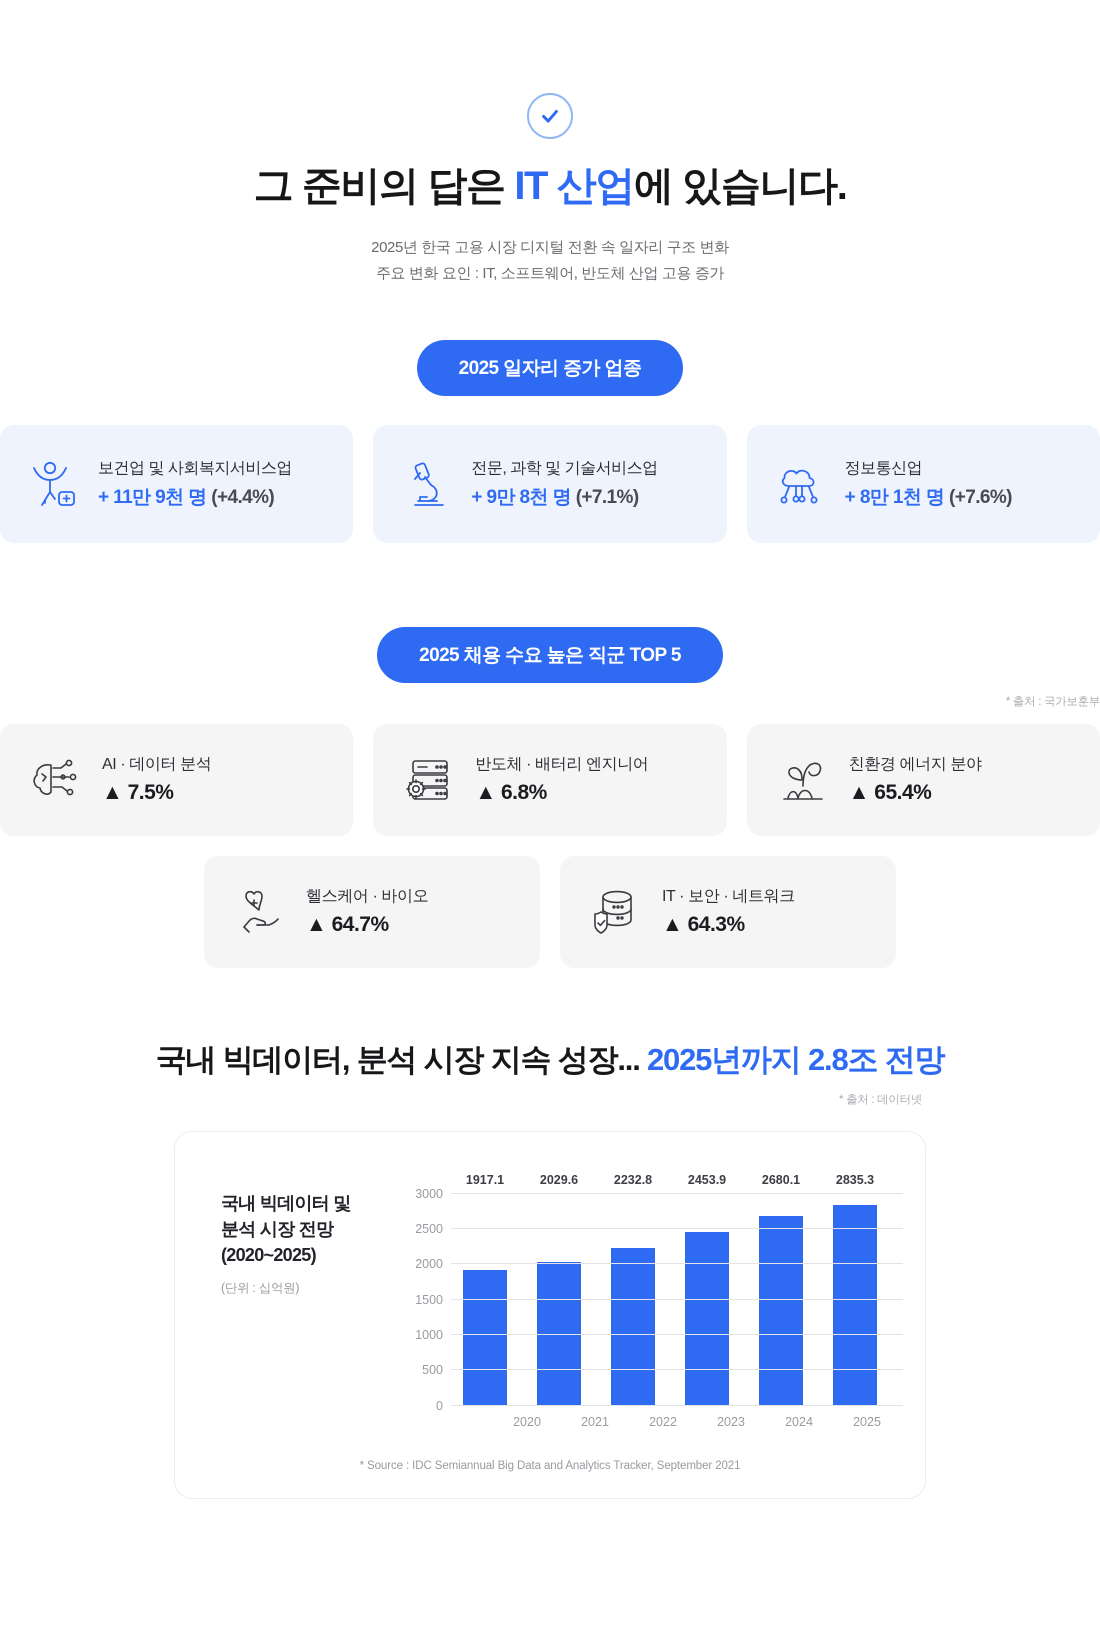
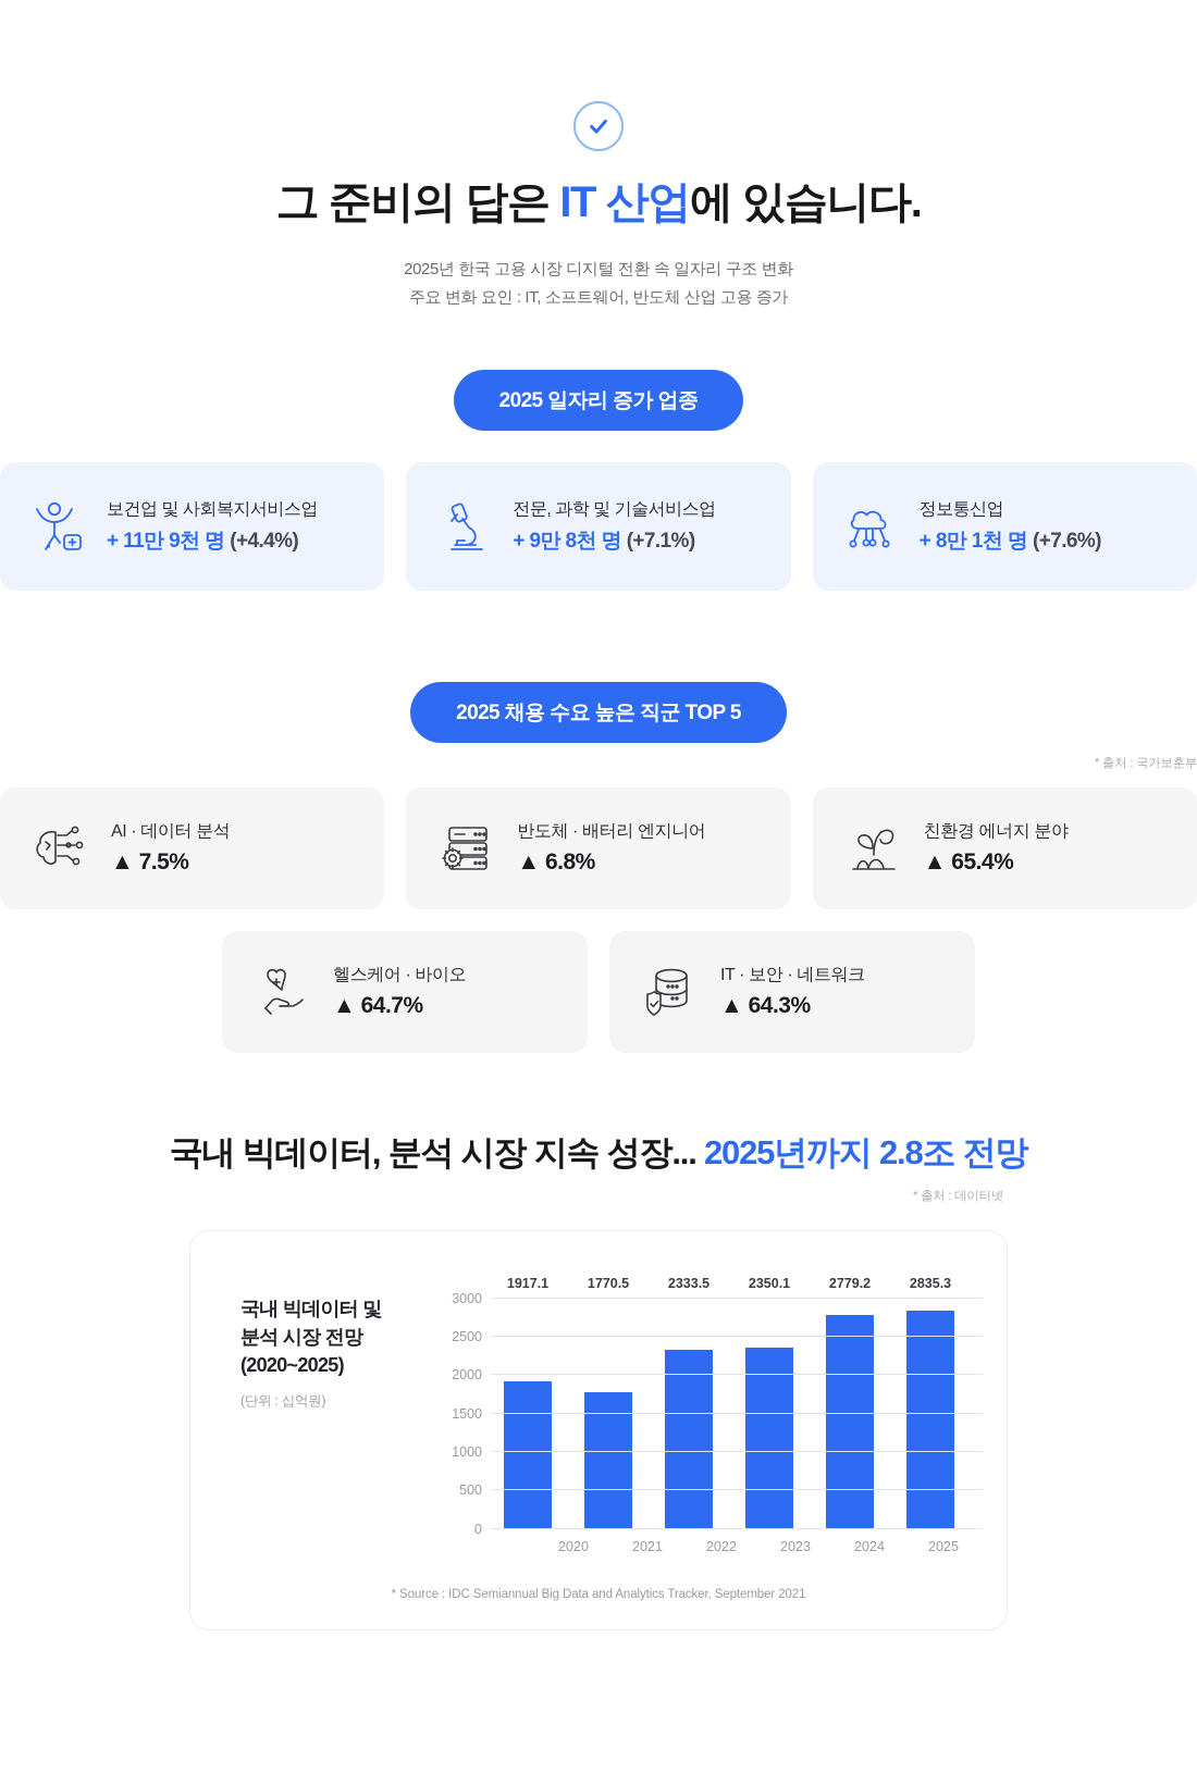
2021: 2029.6 -> 1770.5
2022: 2232.8 -> 2333.5
2023: 2453.9 -> 2350.1
2024: 2680.1 -> 2779.2
